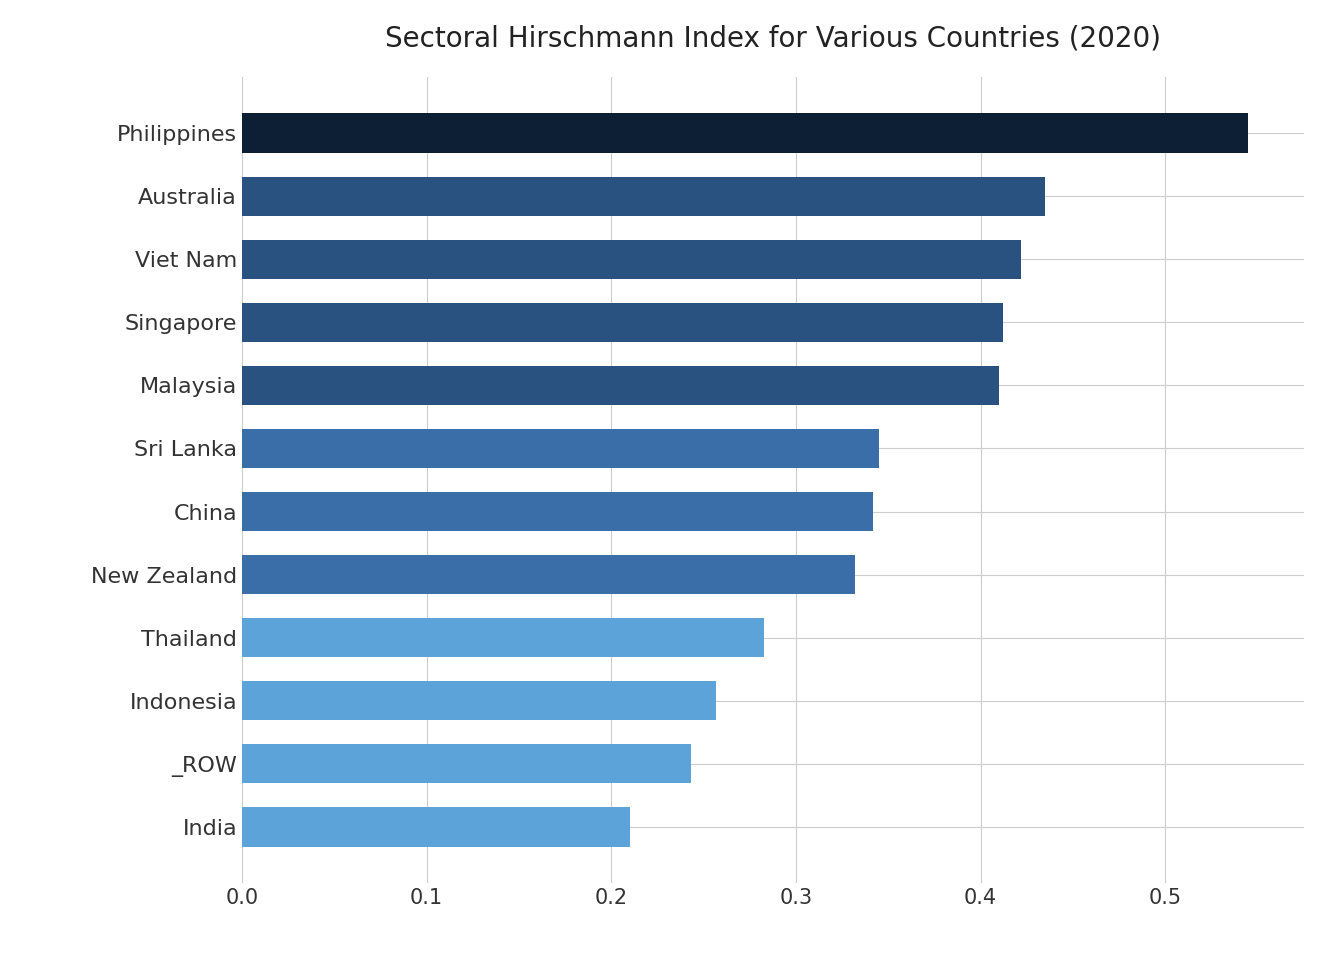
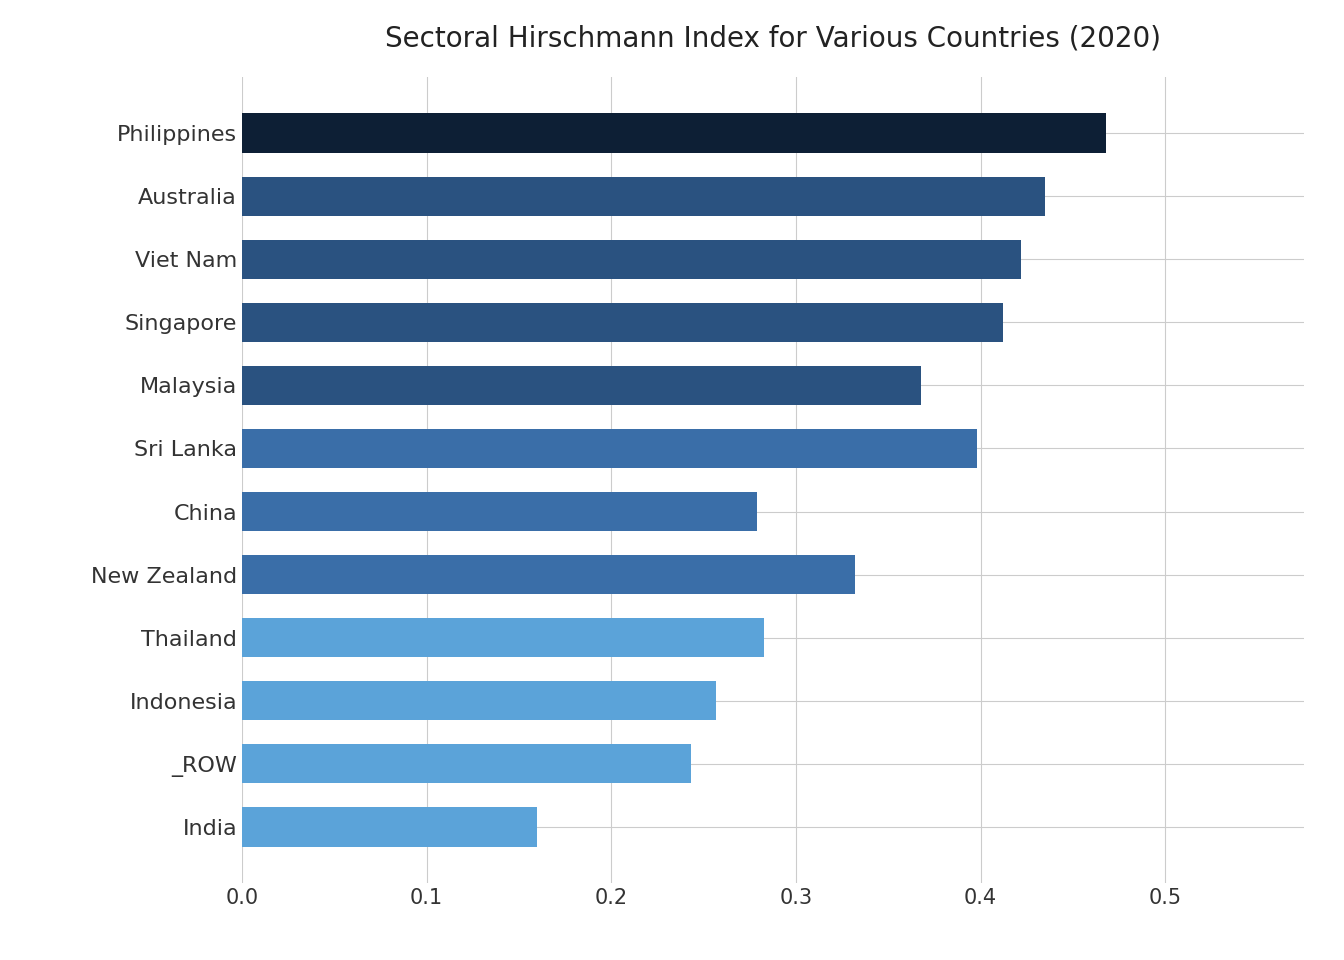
Philippines: 0.545 -> 0.468
Malaysia: 0.410 -> 0.368
Sri Lanka: 0.345 -> 0.398
China: 0.342 -> 0.279
India: 0.210 -> 0.160
